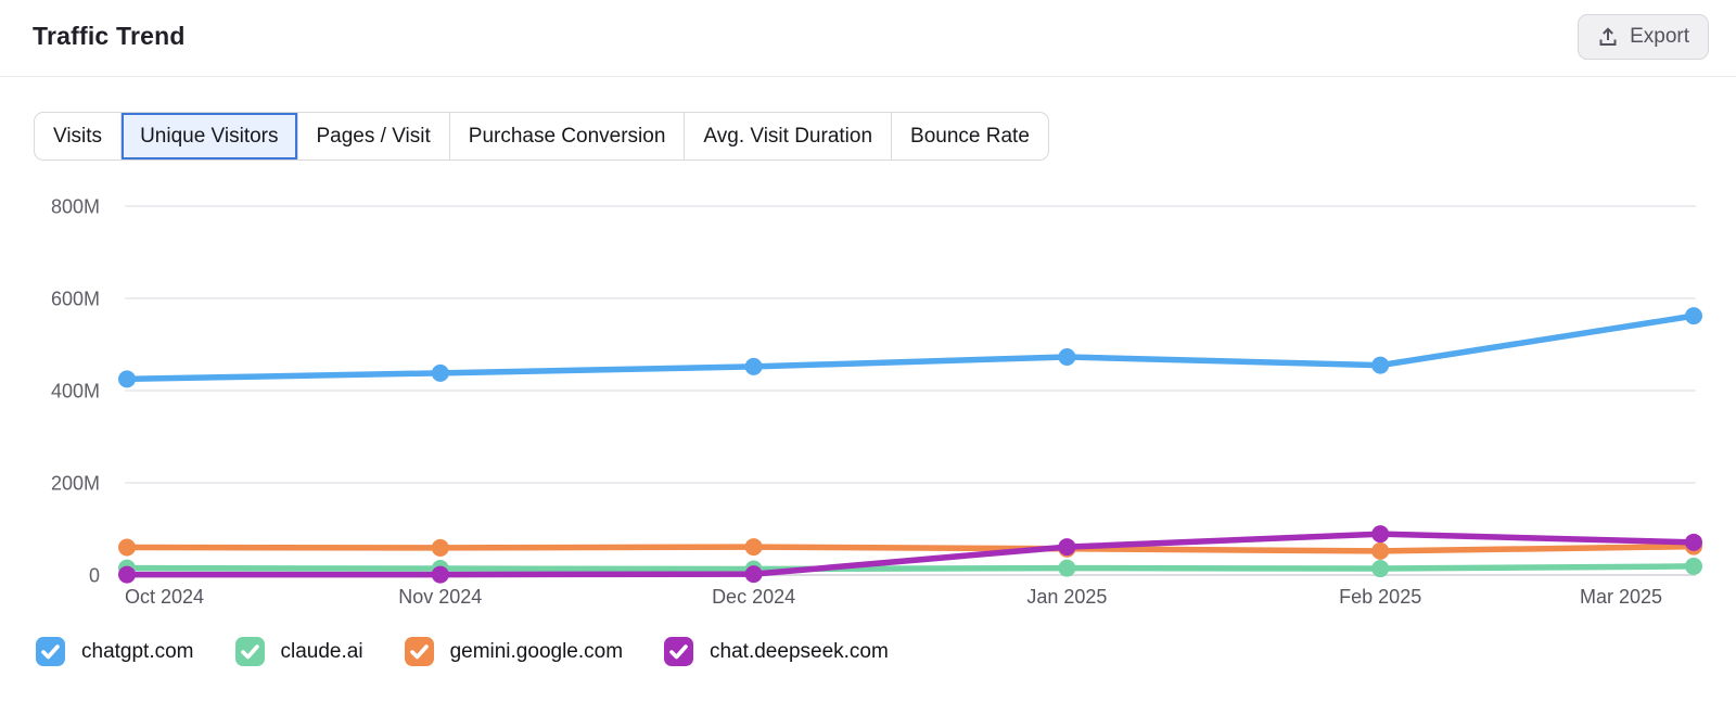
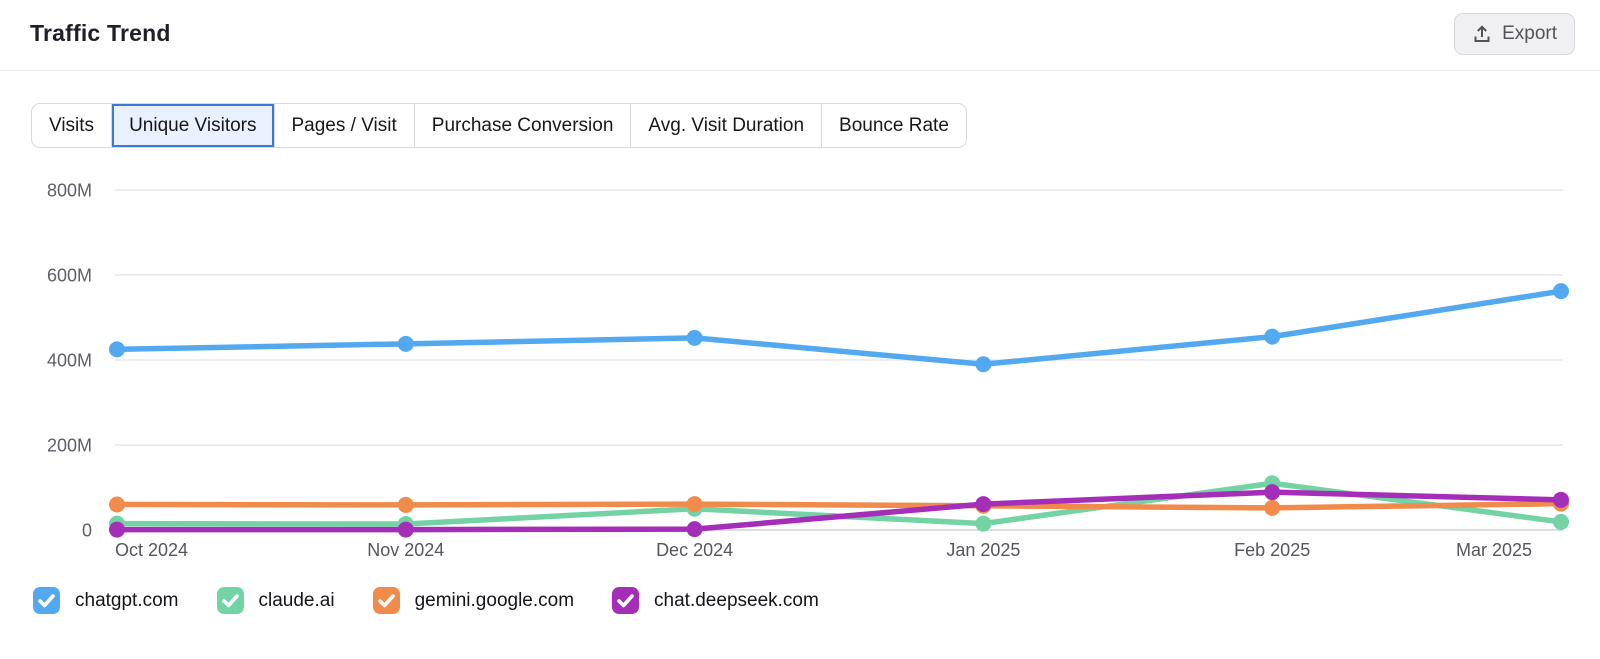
claude.ai/Dec 2024: 10M -> 50M
chatgpt.com/Jan 2025: 470M -> 390M
claude.ai/Feb 2025: 10M -> 110M
